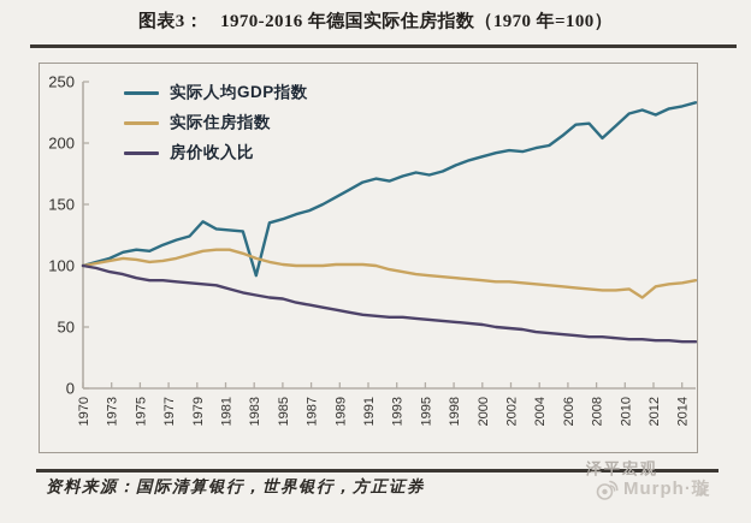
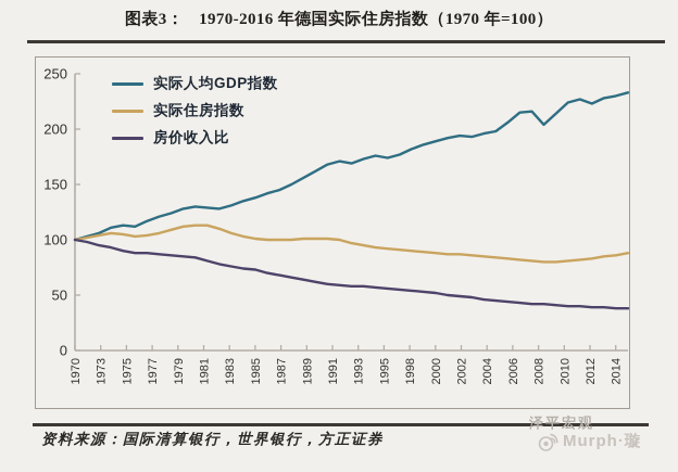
实际人均GDP指数/1979: 136 -> 128
实际人均GDP指数/1983: 92 -> 131
实际住房指数/2012: 74 -> 82
